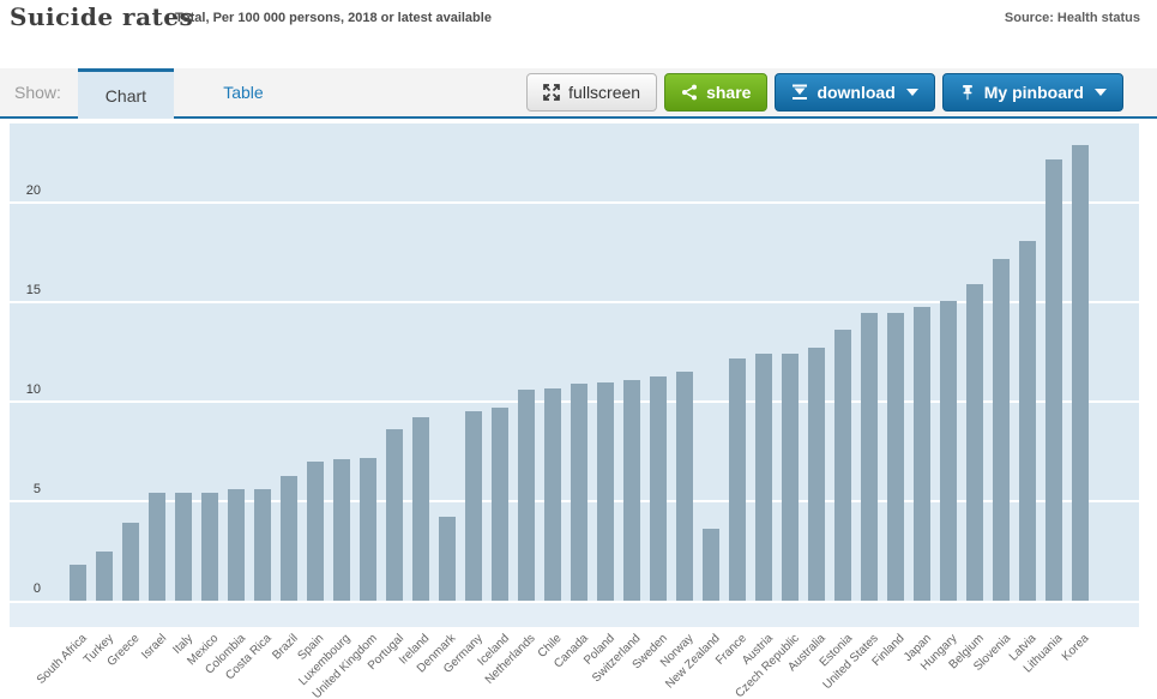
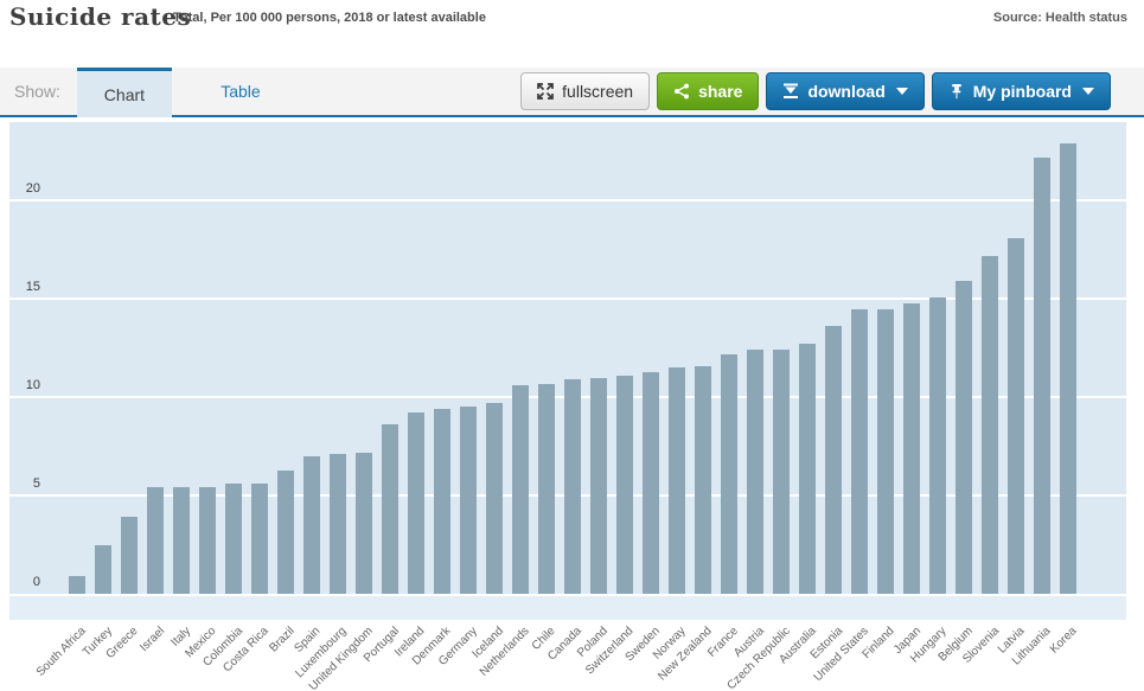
South Africa: 1.8 -> 0.9
Denmark: 4.2 -> 9.4
New Zealand: 3.6 -> 11.6
